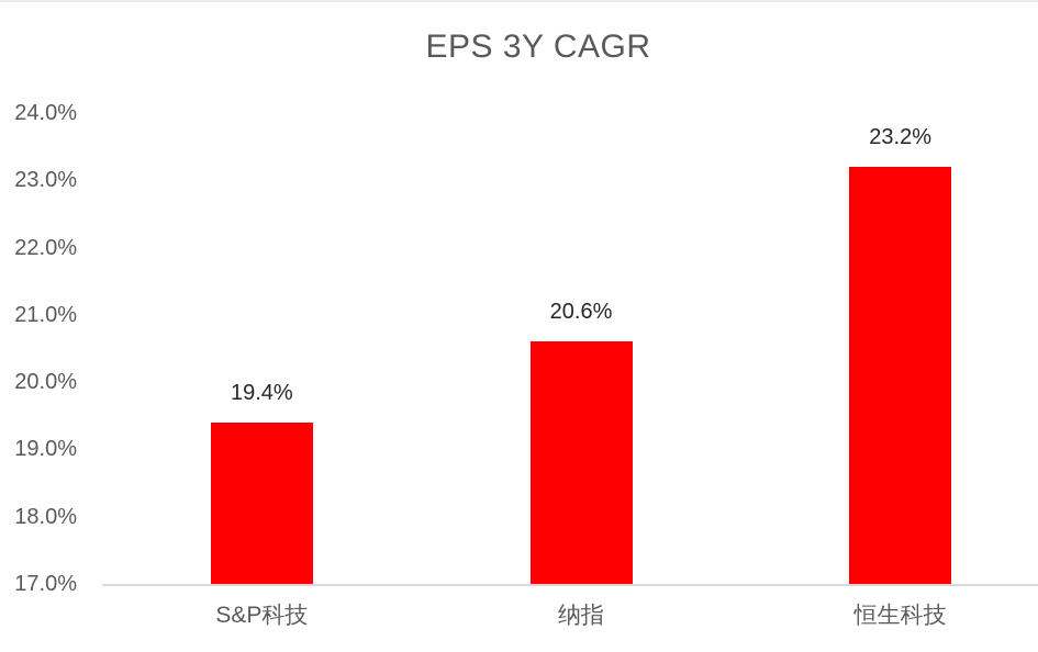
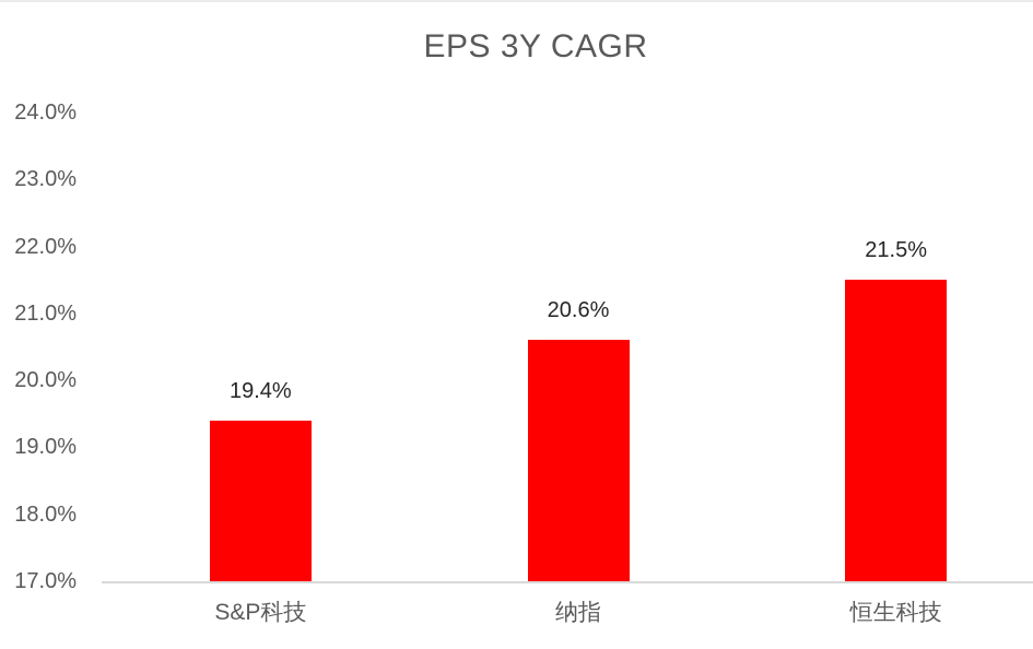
恒生科技: 23.2% -> 21.5%
